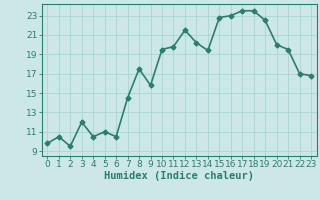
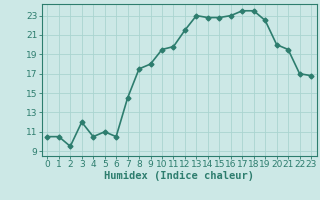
0: 9.8 -> 10.5
9: 15.8 -> 18.0
13: 20.2 -> 23.0
14: 19.4 -> 22.8
